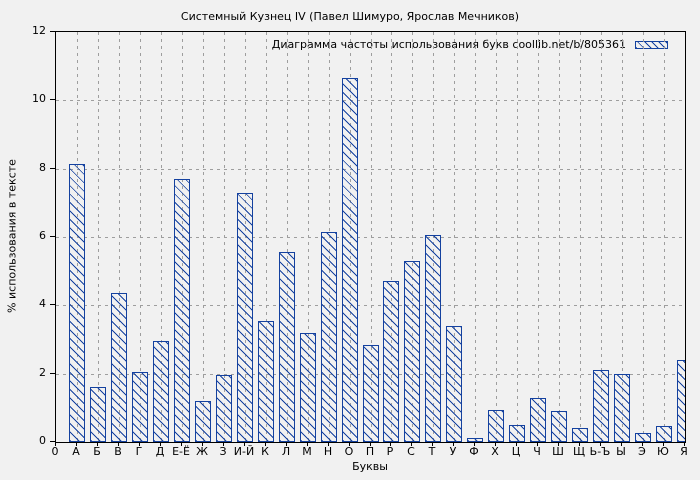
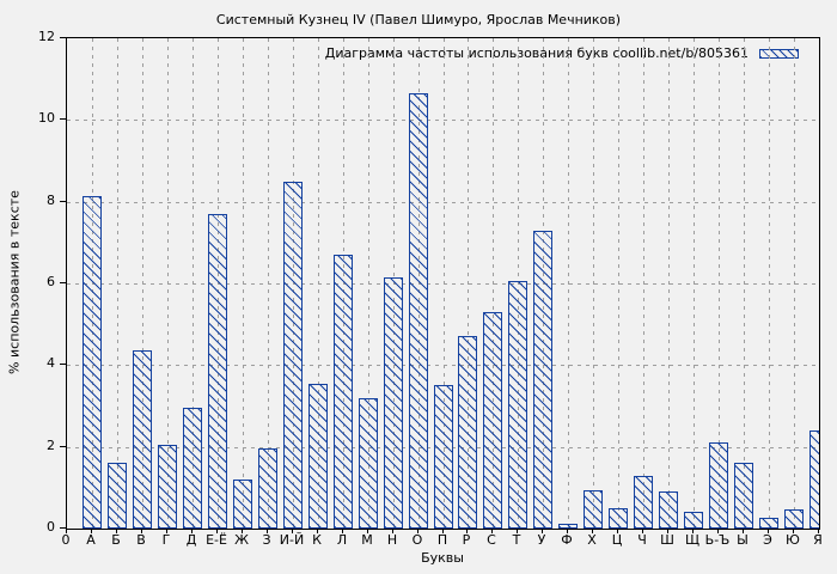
И-Й: 7.3 -> 8.5
Л: 5.5 -> 6.7
П: 2.9 -> 3.5
У: 3.4 -> 7.3
Ы: 2.0 -> 1.6
